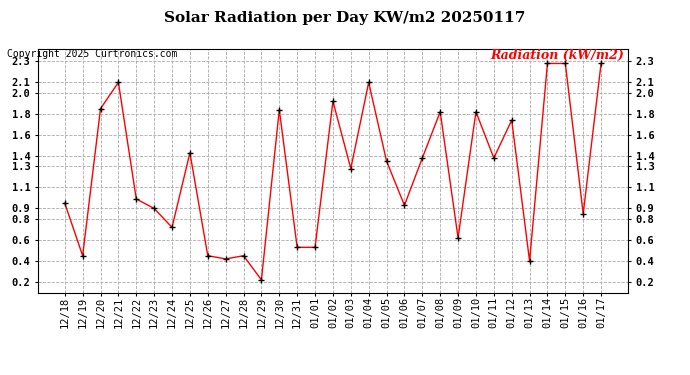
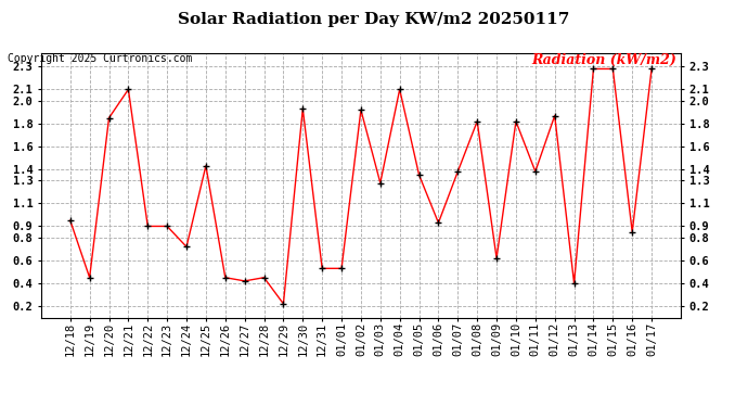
12/22: 0.99 -> 0.90
12/30: 1.84 -> 1.93
01/12: 1.74 -> 1.87
